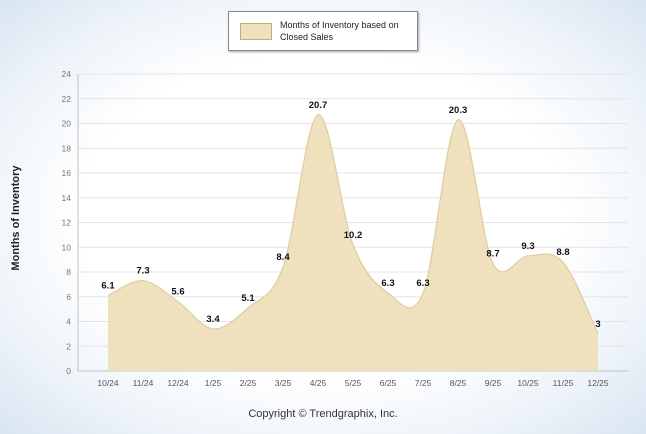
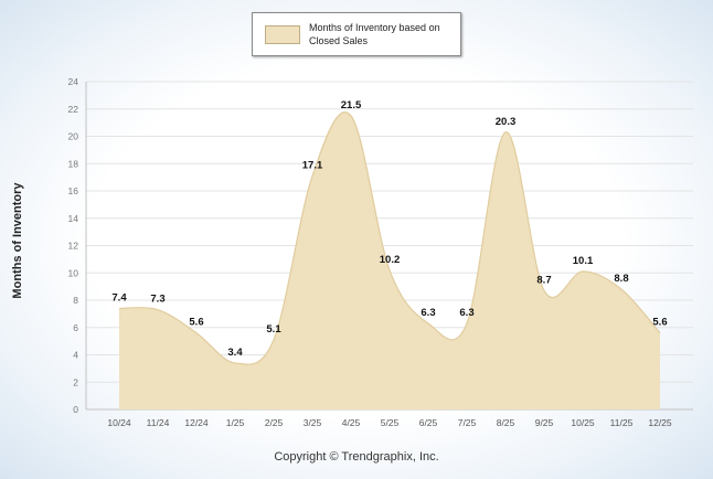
10/24: 6.1 -> 7.4
3/25: 8.4 -> 17.1
4/25: 20.7 -> 21.5
10/25: 9.3 -> 10.1
12/25: 3 -> 5.6
